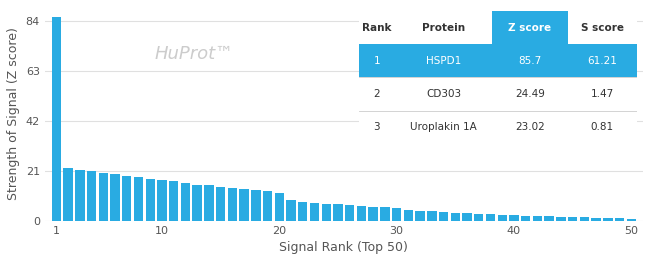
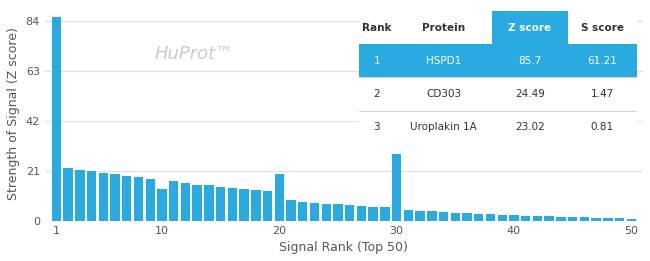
10: 17.0 -> 13.5
20: 11.8 -> 19.5
30: 5.2 -> 28.0
